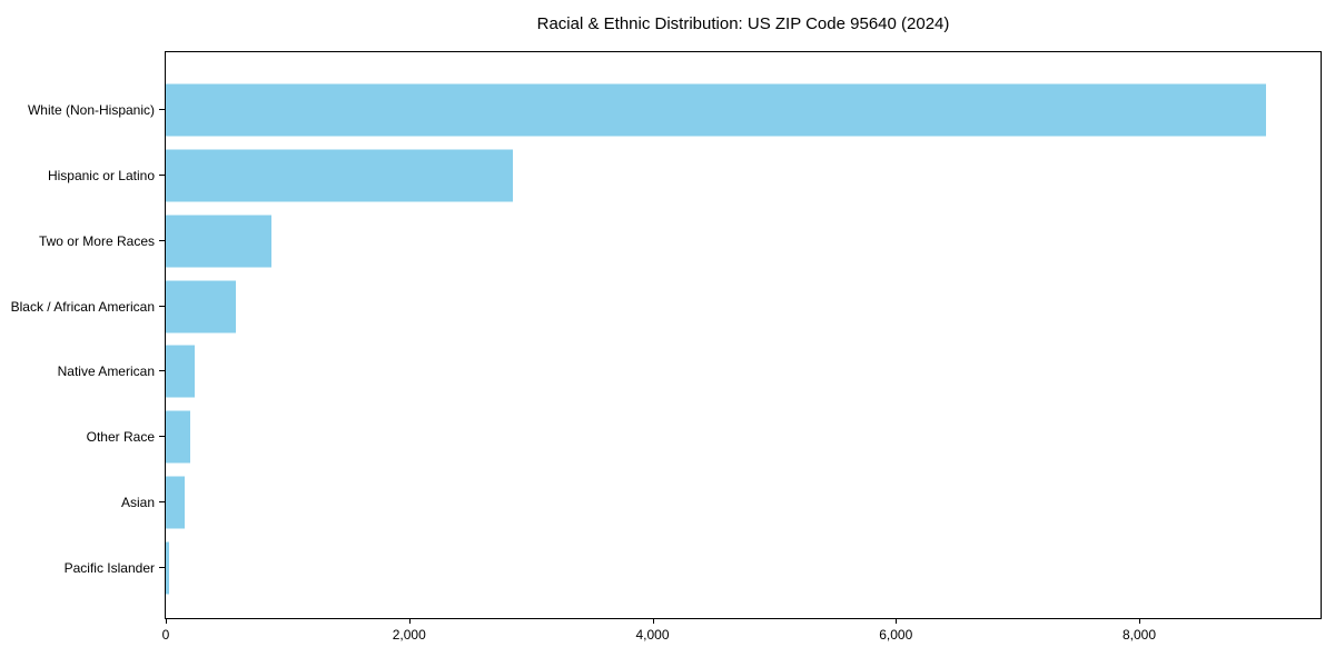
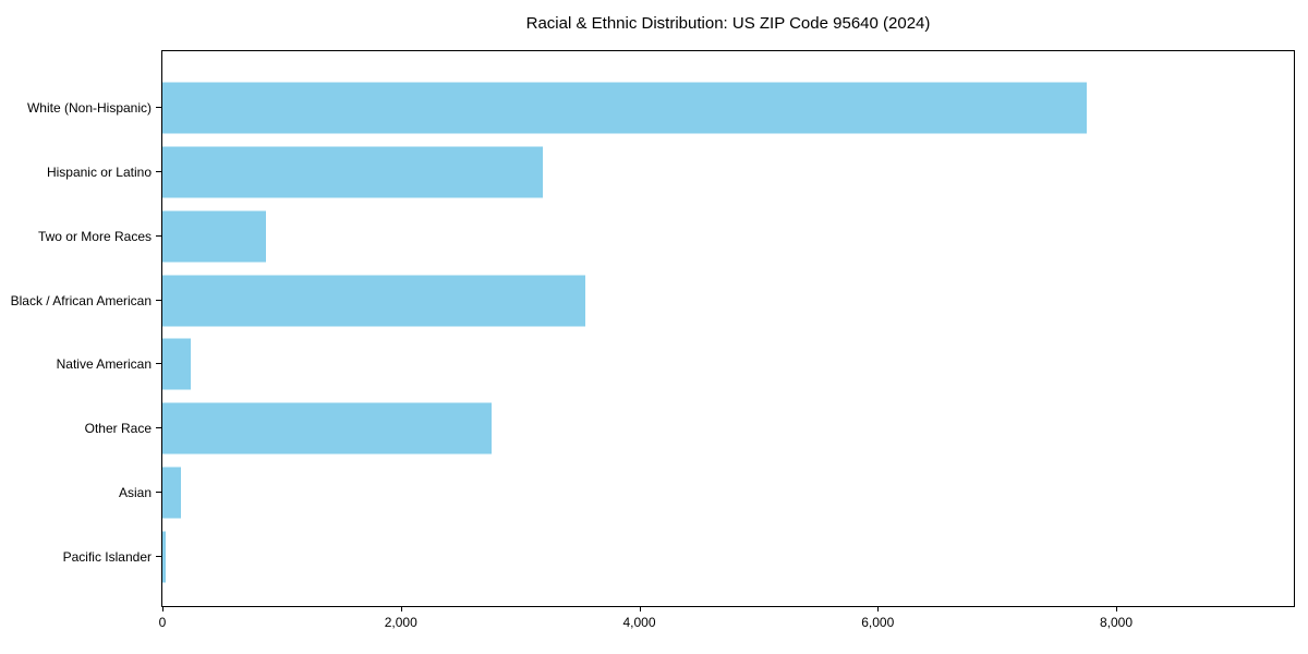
White (Non-Hispanic): 9040 -> 7750
Hispanic or Latino: 2860 -> 3190
Black / African American: 580 -> 3550
Other Race: 200 -> 2760
